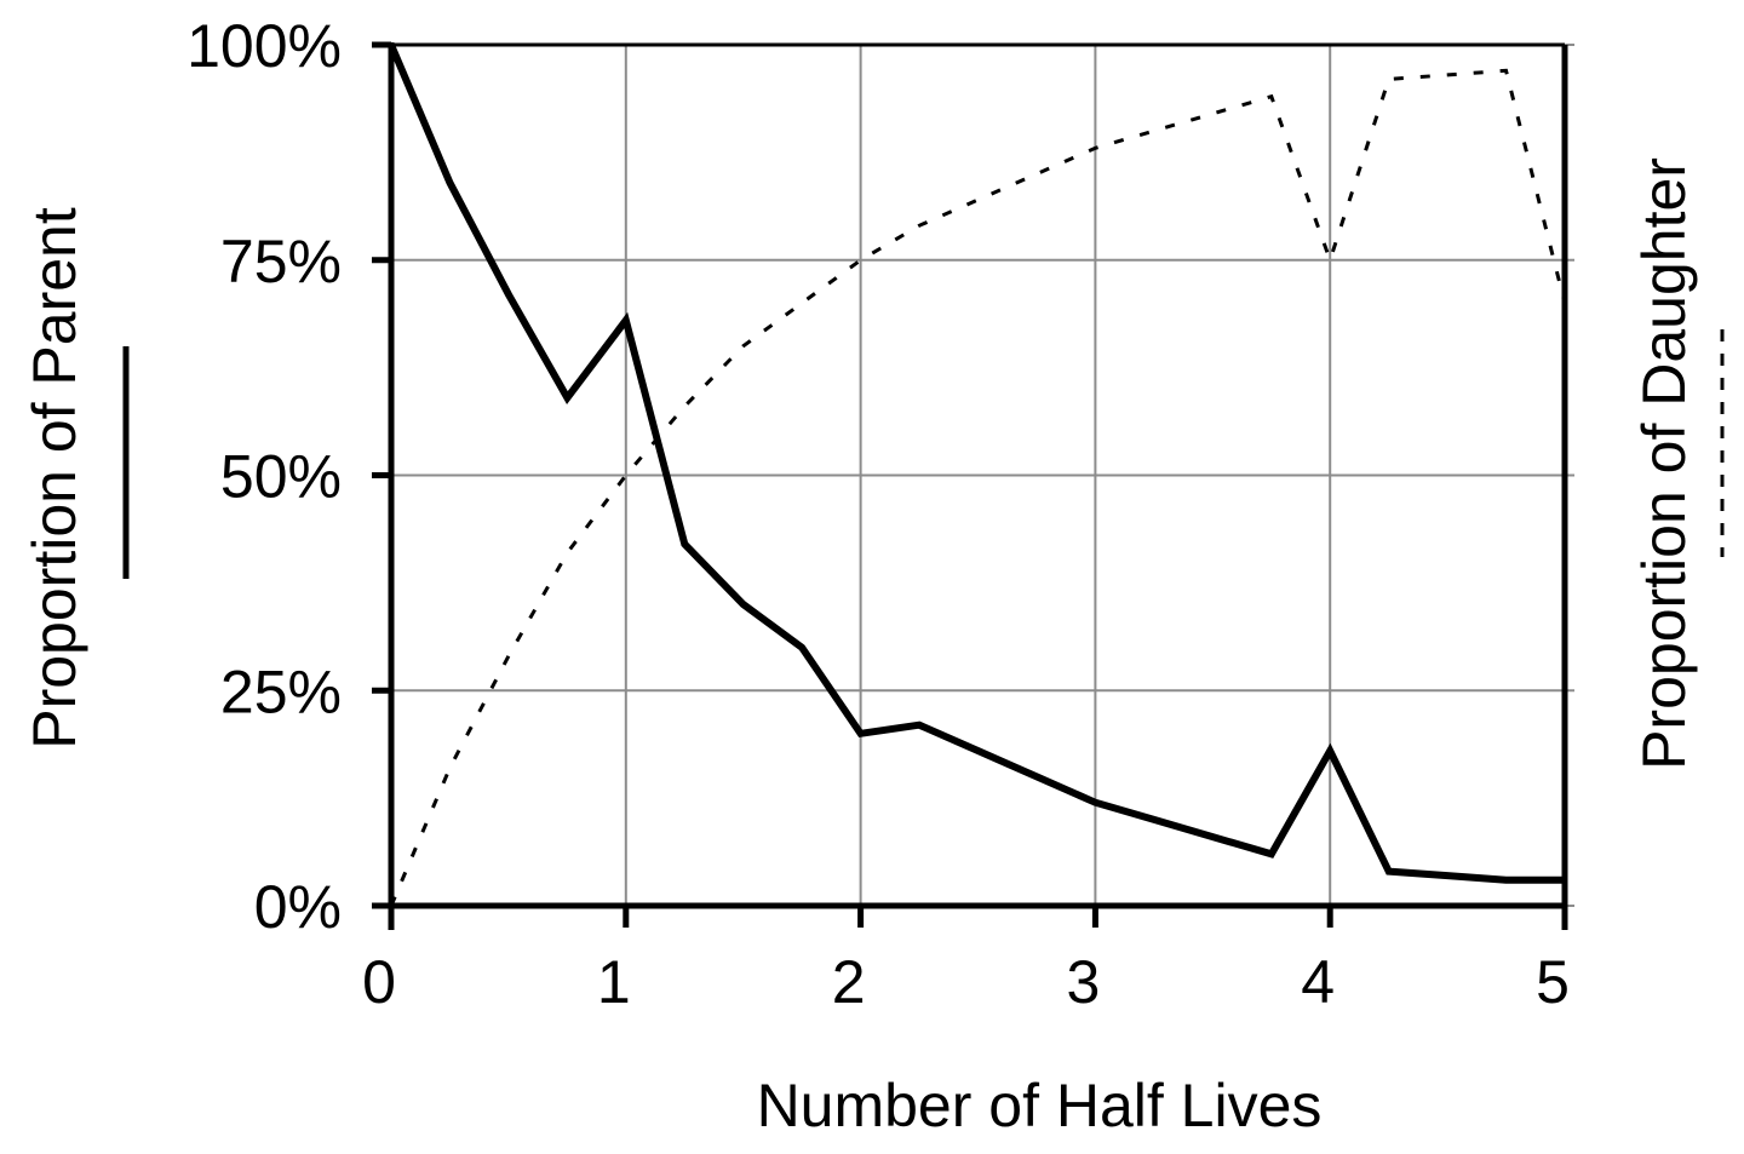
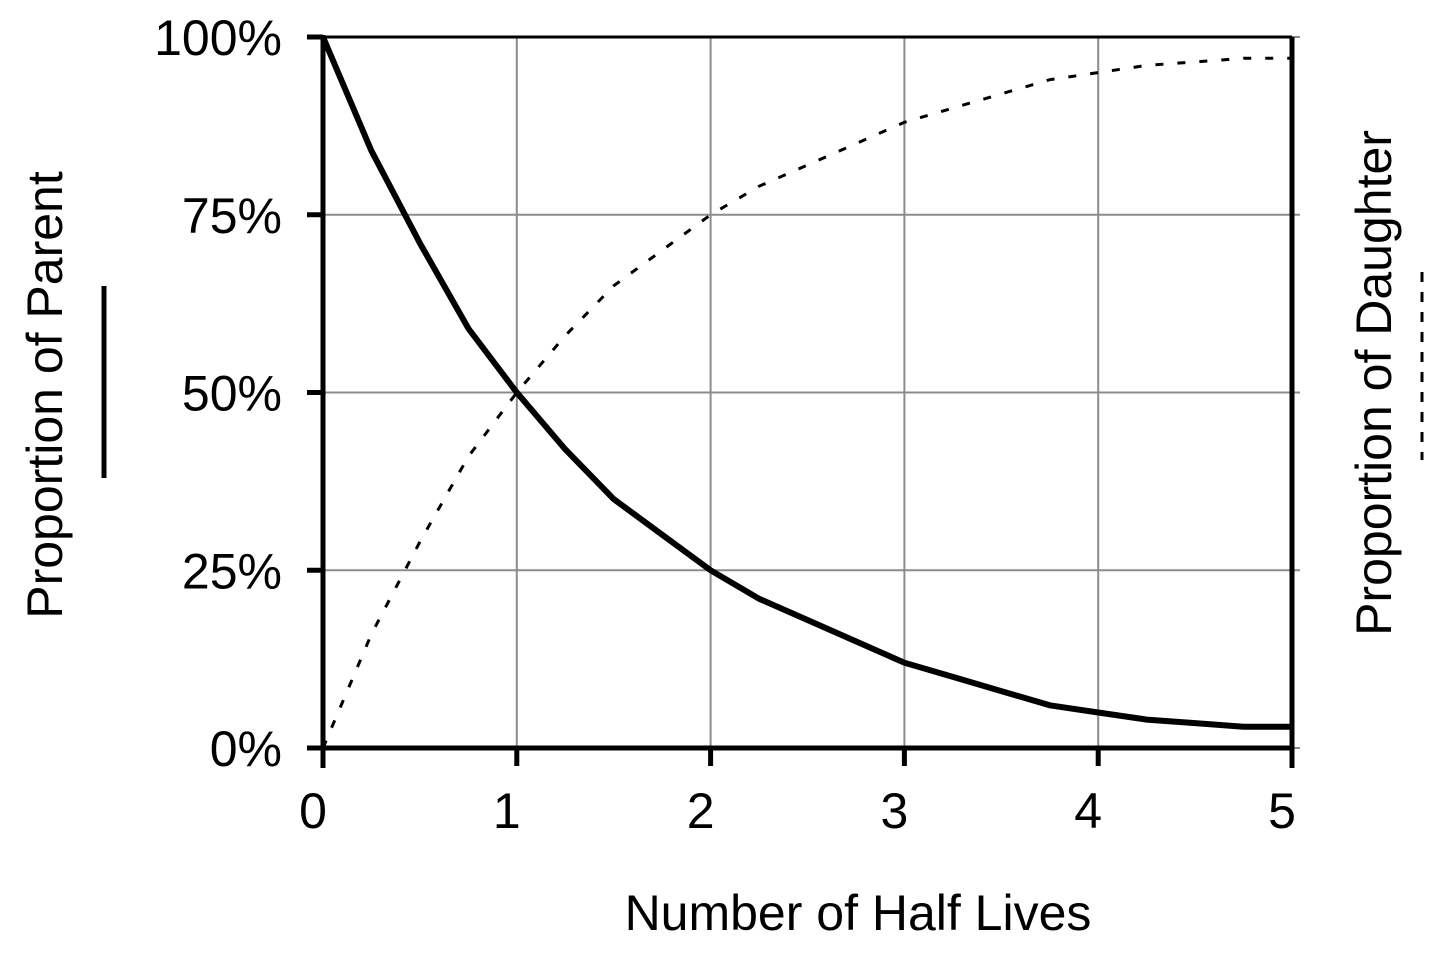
Proportion of Parent/1: 68% -> 50%
Proportion of Parent/2: 20% -> 25%
Proportion of Parent/4: 18% -> 5%
Proportion of Daughter/4: 75% -> 95%
Proportion of Daughter/5: 70% -> 97%
